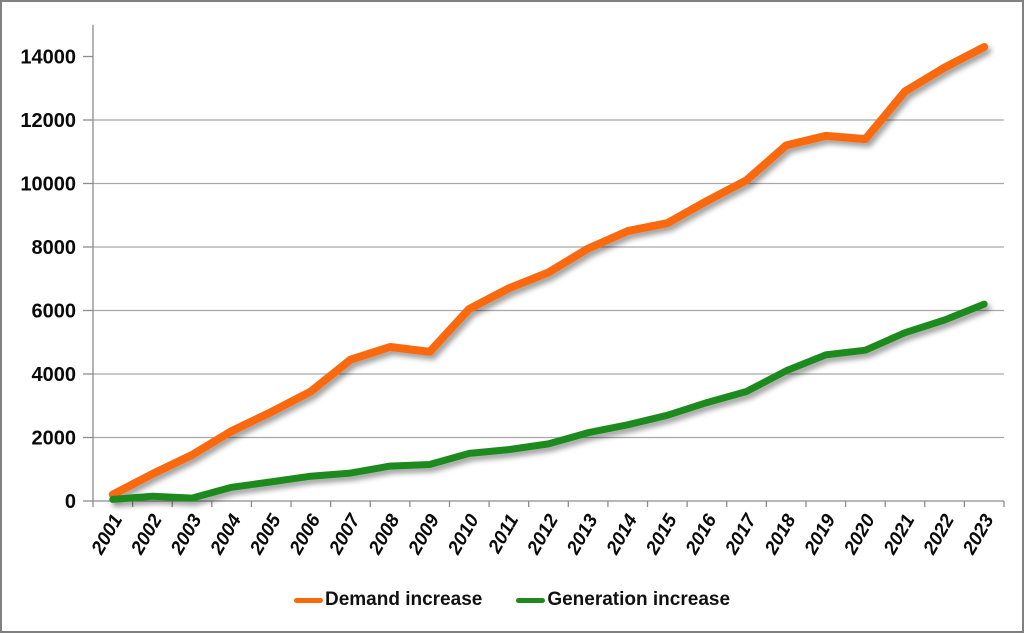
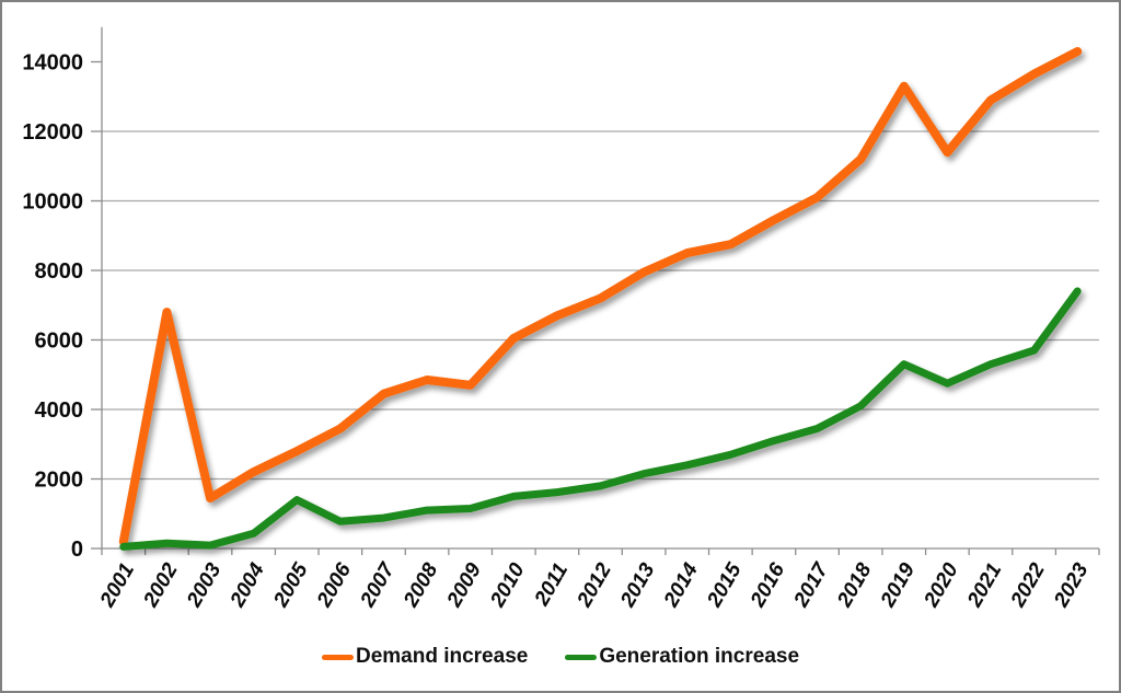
Demand increase/2002: 800 -> 6800
Generation increase/2005: 600 -> 1400
Demand increase/2019: 11500 -> 13300
Generation increase/2019: 4600 -> 5300
Generation increase/2023: 6200 -> 7400
